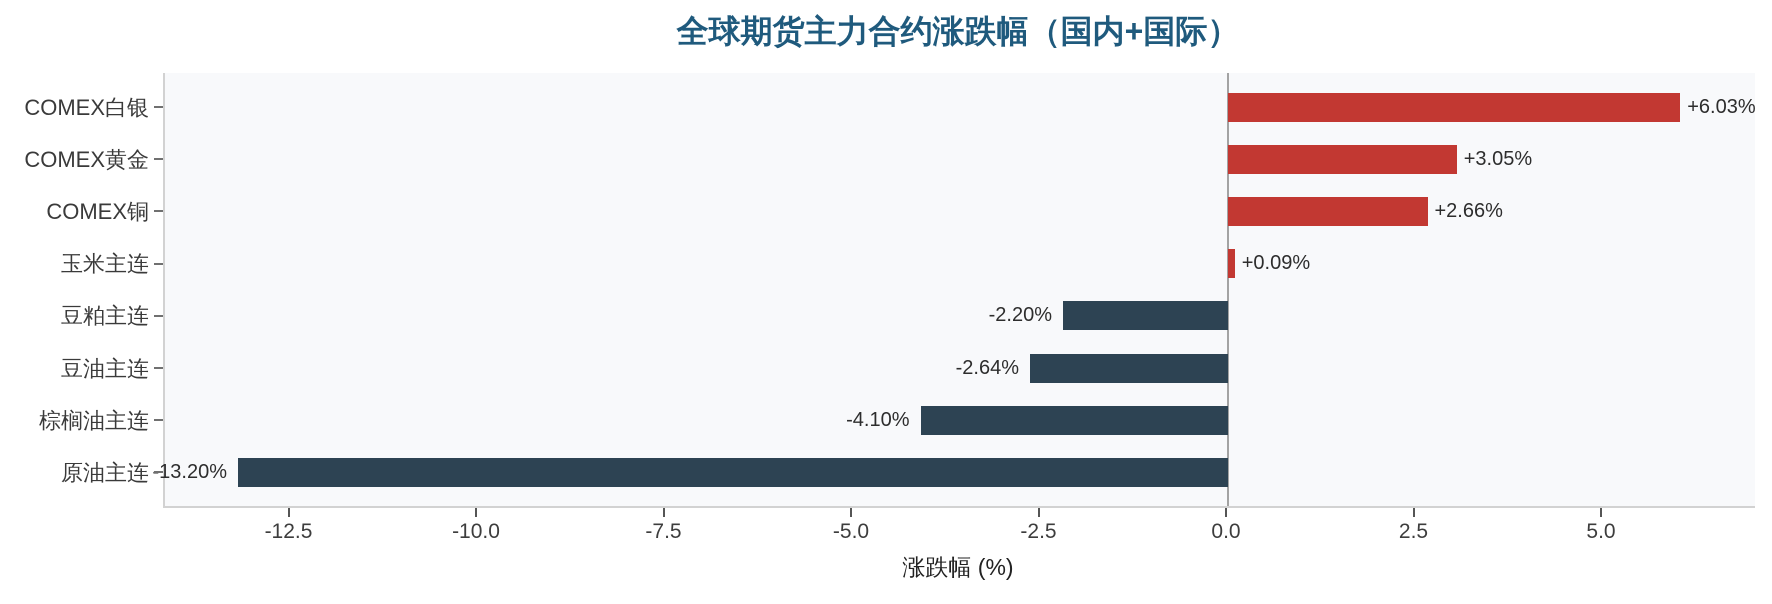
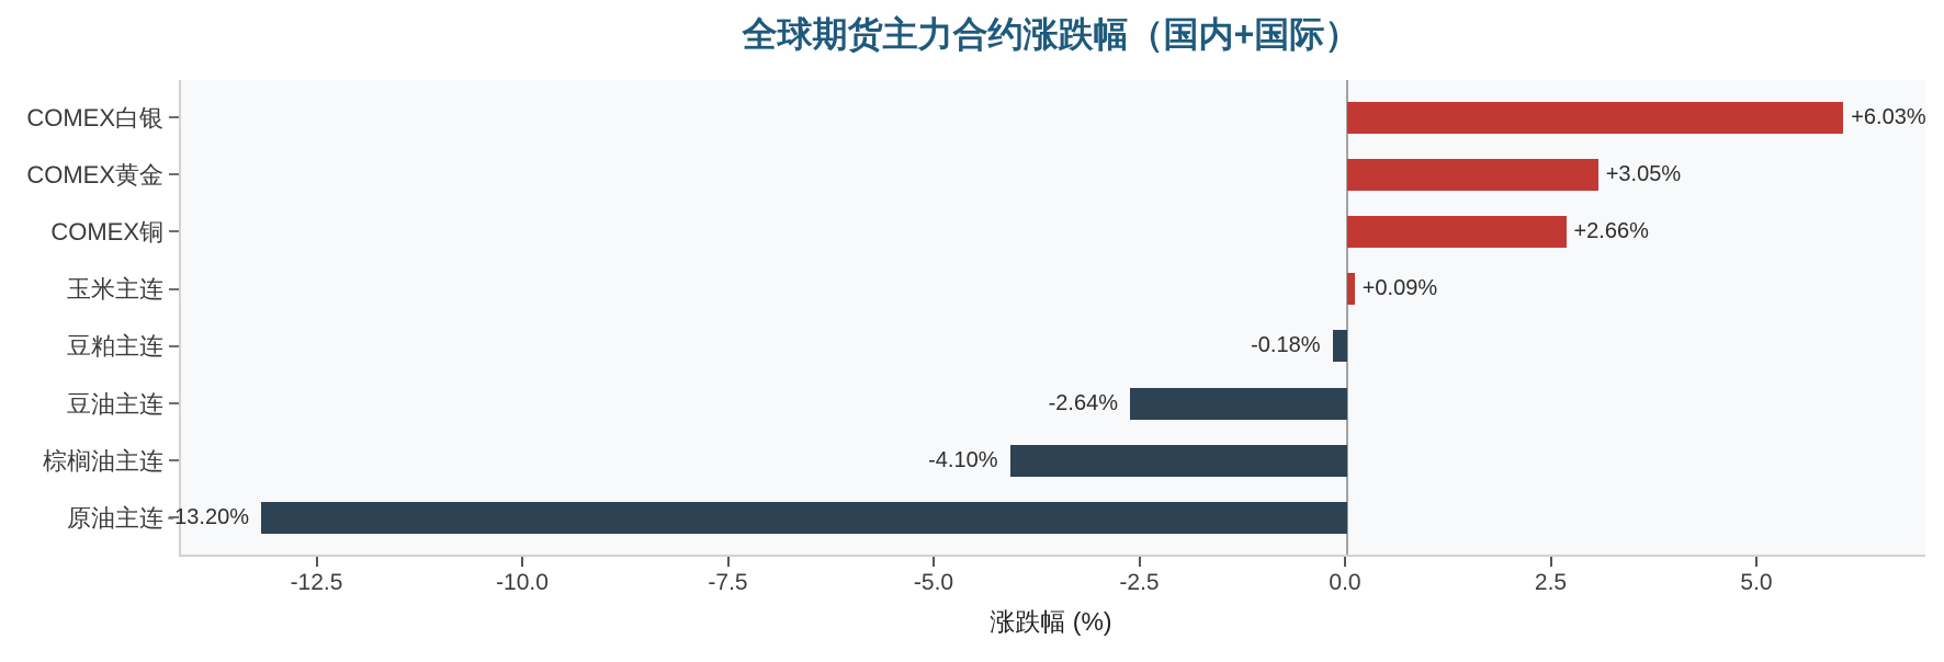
豆粕主连: -2.20% -> -0.18%
